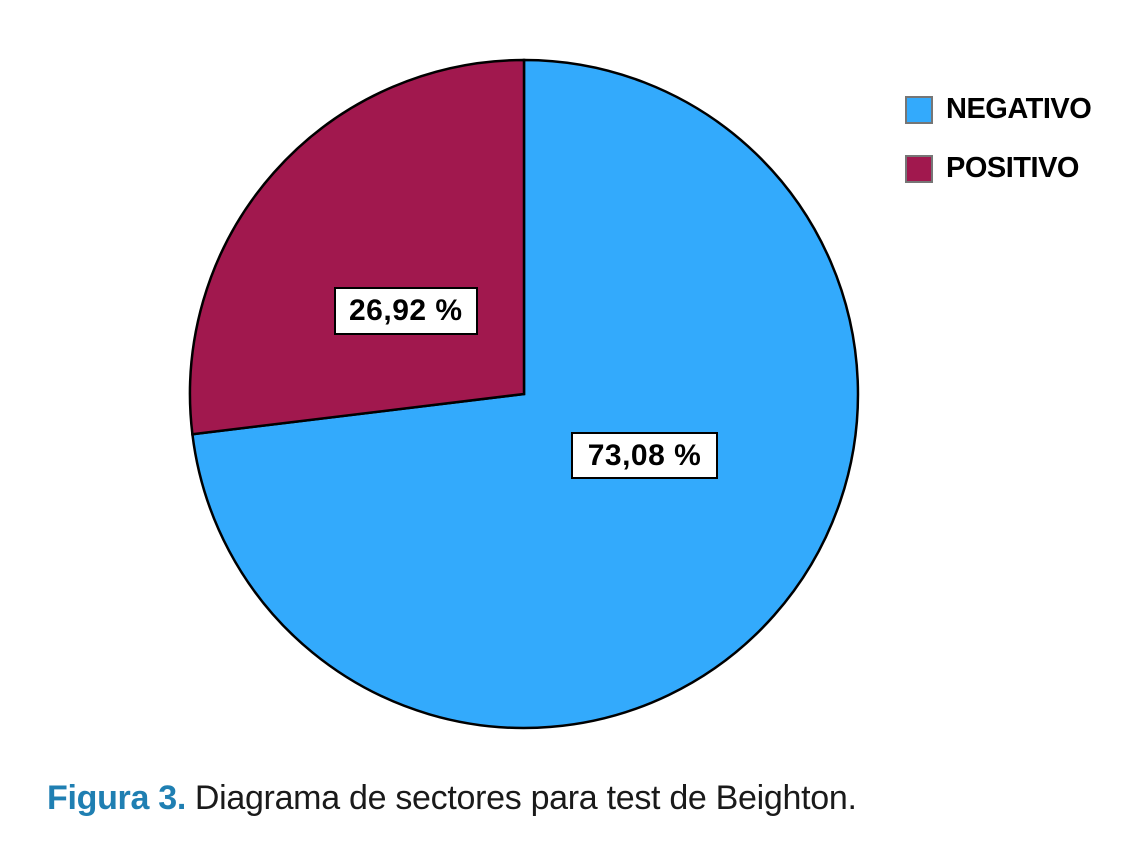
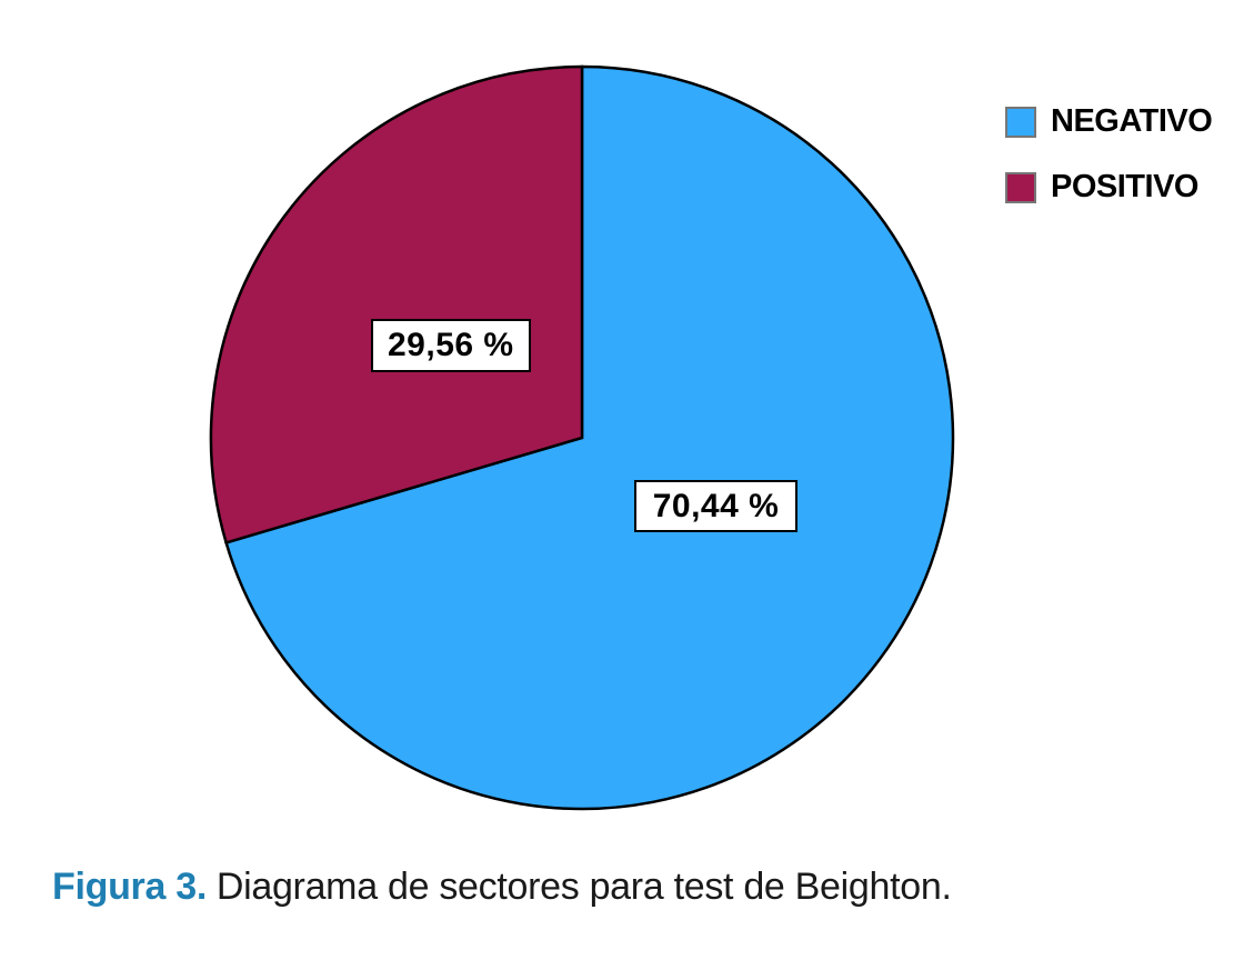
NEGATIVO: 73,08 -> 70,44
POSITIVO: 26,92 -> 29,56
